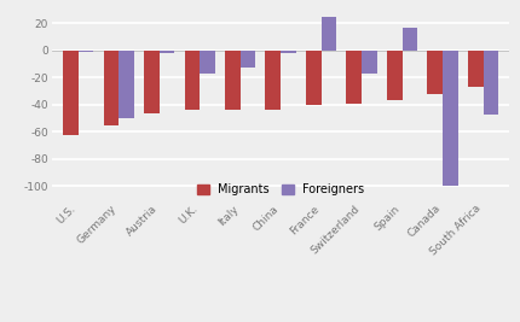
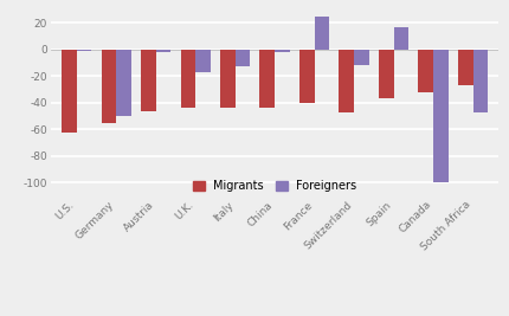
Migrants/Switzerland: -39 -> -47
Foreigners/Switzerland: -17 -> -12
